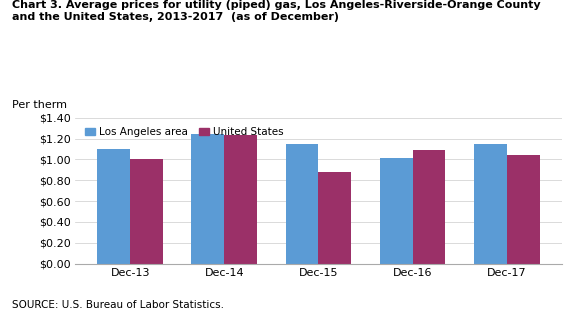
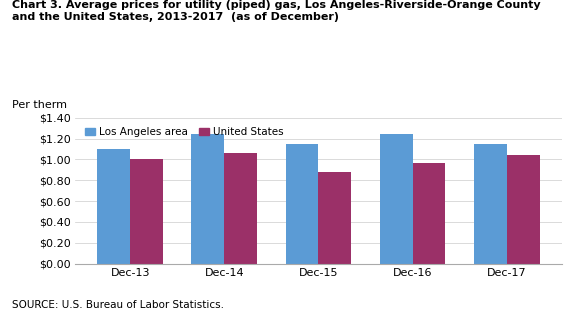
United States/Dec-14: $1.23 -> $1.06
Los Angeles area/Dec-16: $1.01 -> $1.24
United States/Dec-16: $1.09 -> $0.97
